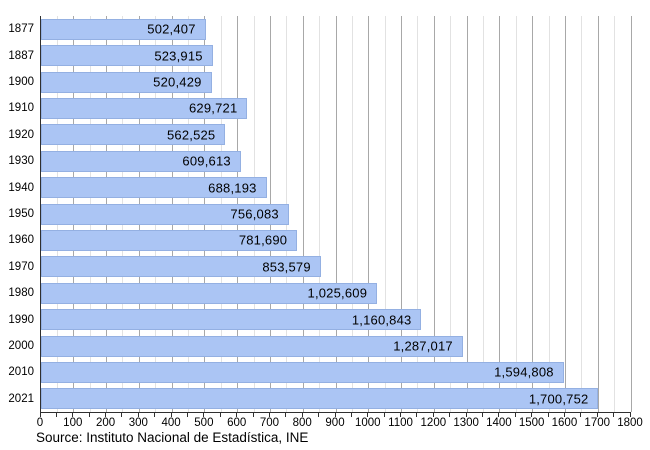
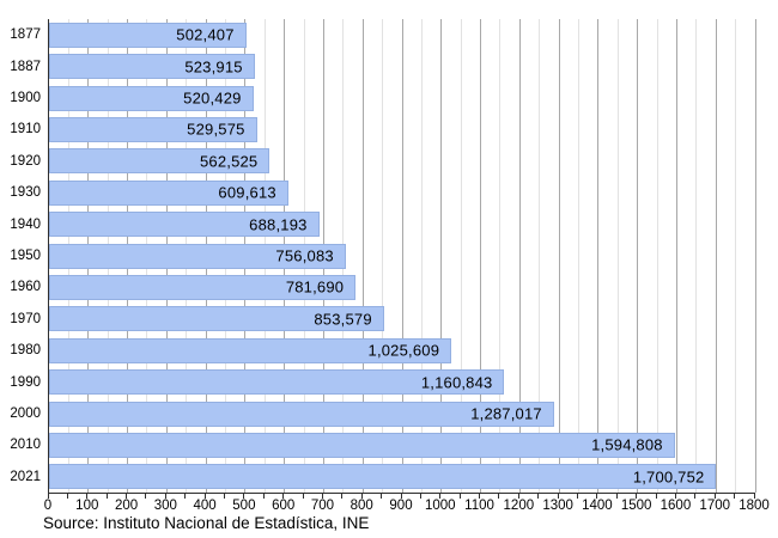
1910: 629,721 -> 529,575
